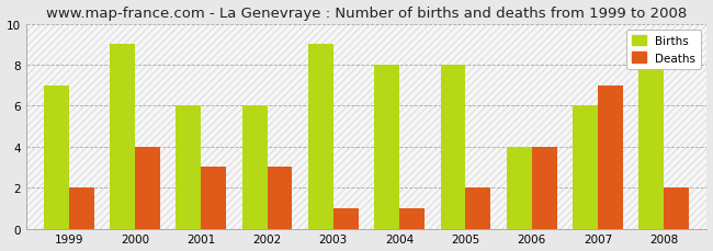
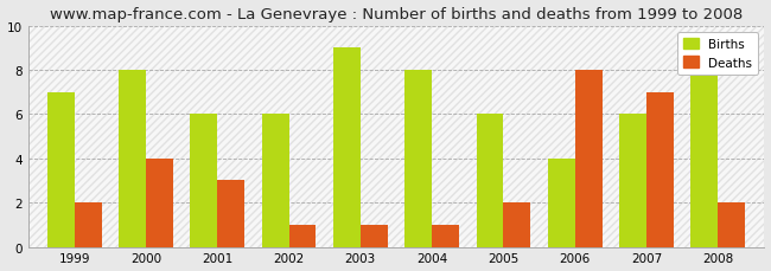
Births/2000: 9 -> 8
Deaths/2002: 3 -> 1
Births/2005: 8 -> 6
Deaths/2006: 4 -> 8
